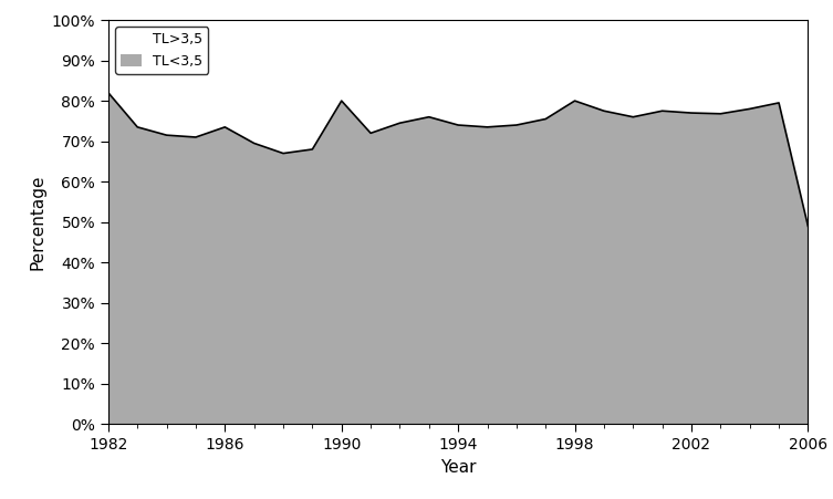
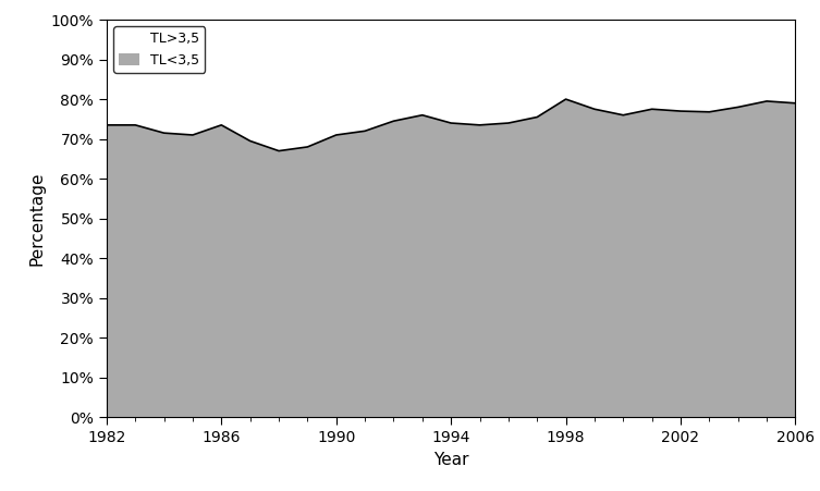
1982: 82.0% -> 73.5%
1990: 80.0% -> 71.0%
2006: 49.0% -> 79.0%
